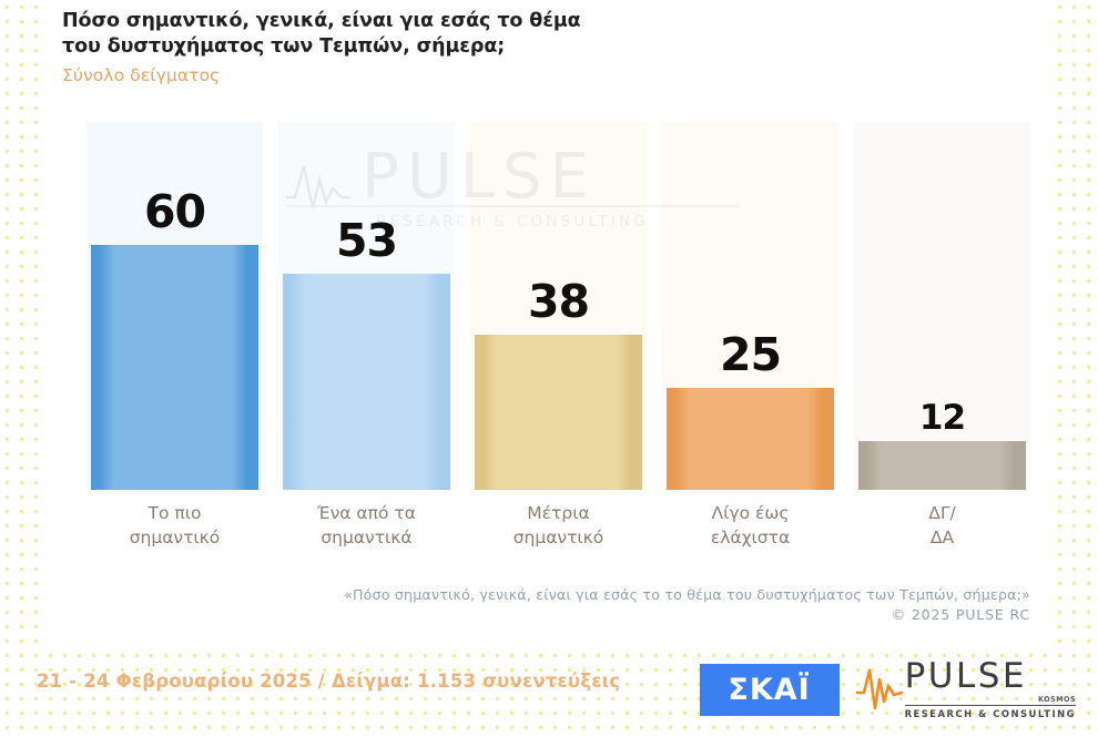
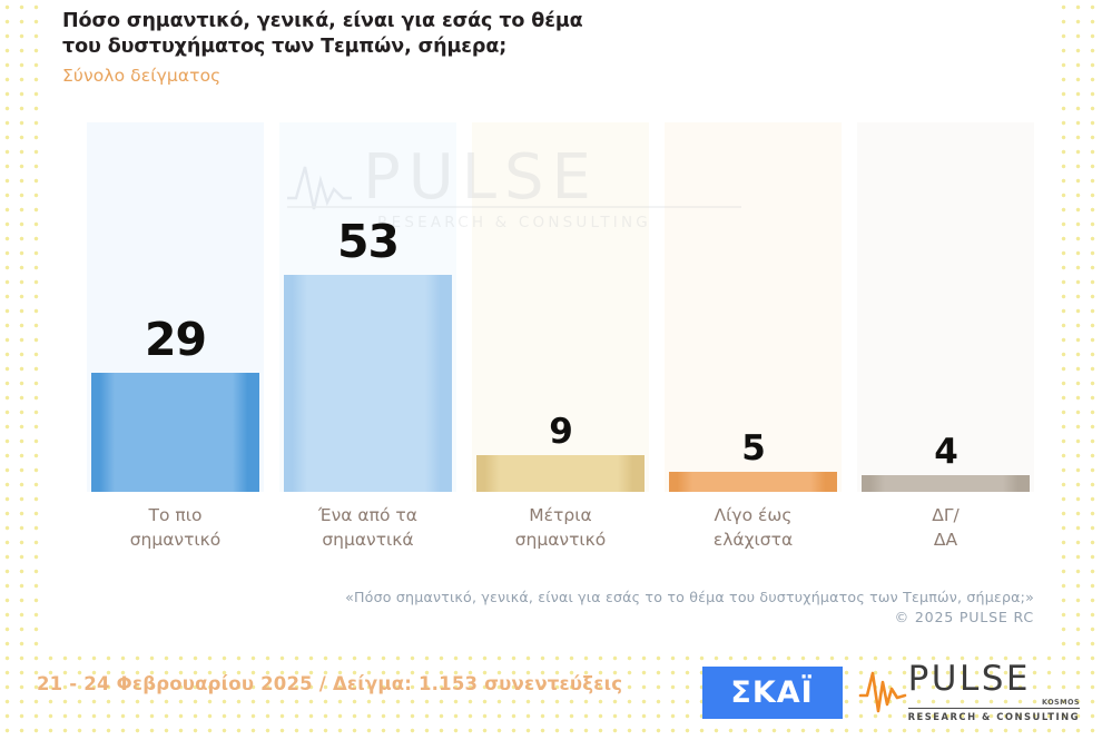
Το πιο σημαντικό: 60 -> 29
Μέτρια σημαντικό: 38 -> 9
Λίγο έως ελάχιστα: 25 -> 5
ΔΓ/ ΔΑ: 12 -> 4
